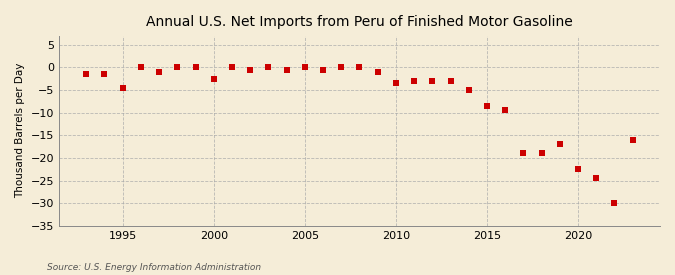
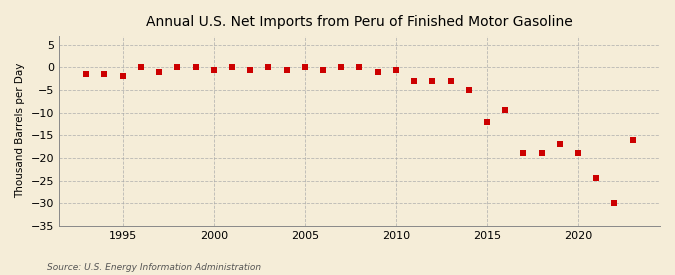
1995: -4.5 -> -2.0
2000: -2.5 -> -0.5
2010: -3.5 -> -0.5
2015: -8.5 -> -12.0
2020: -22.5 -> -19.0
